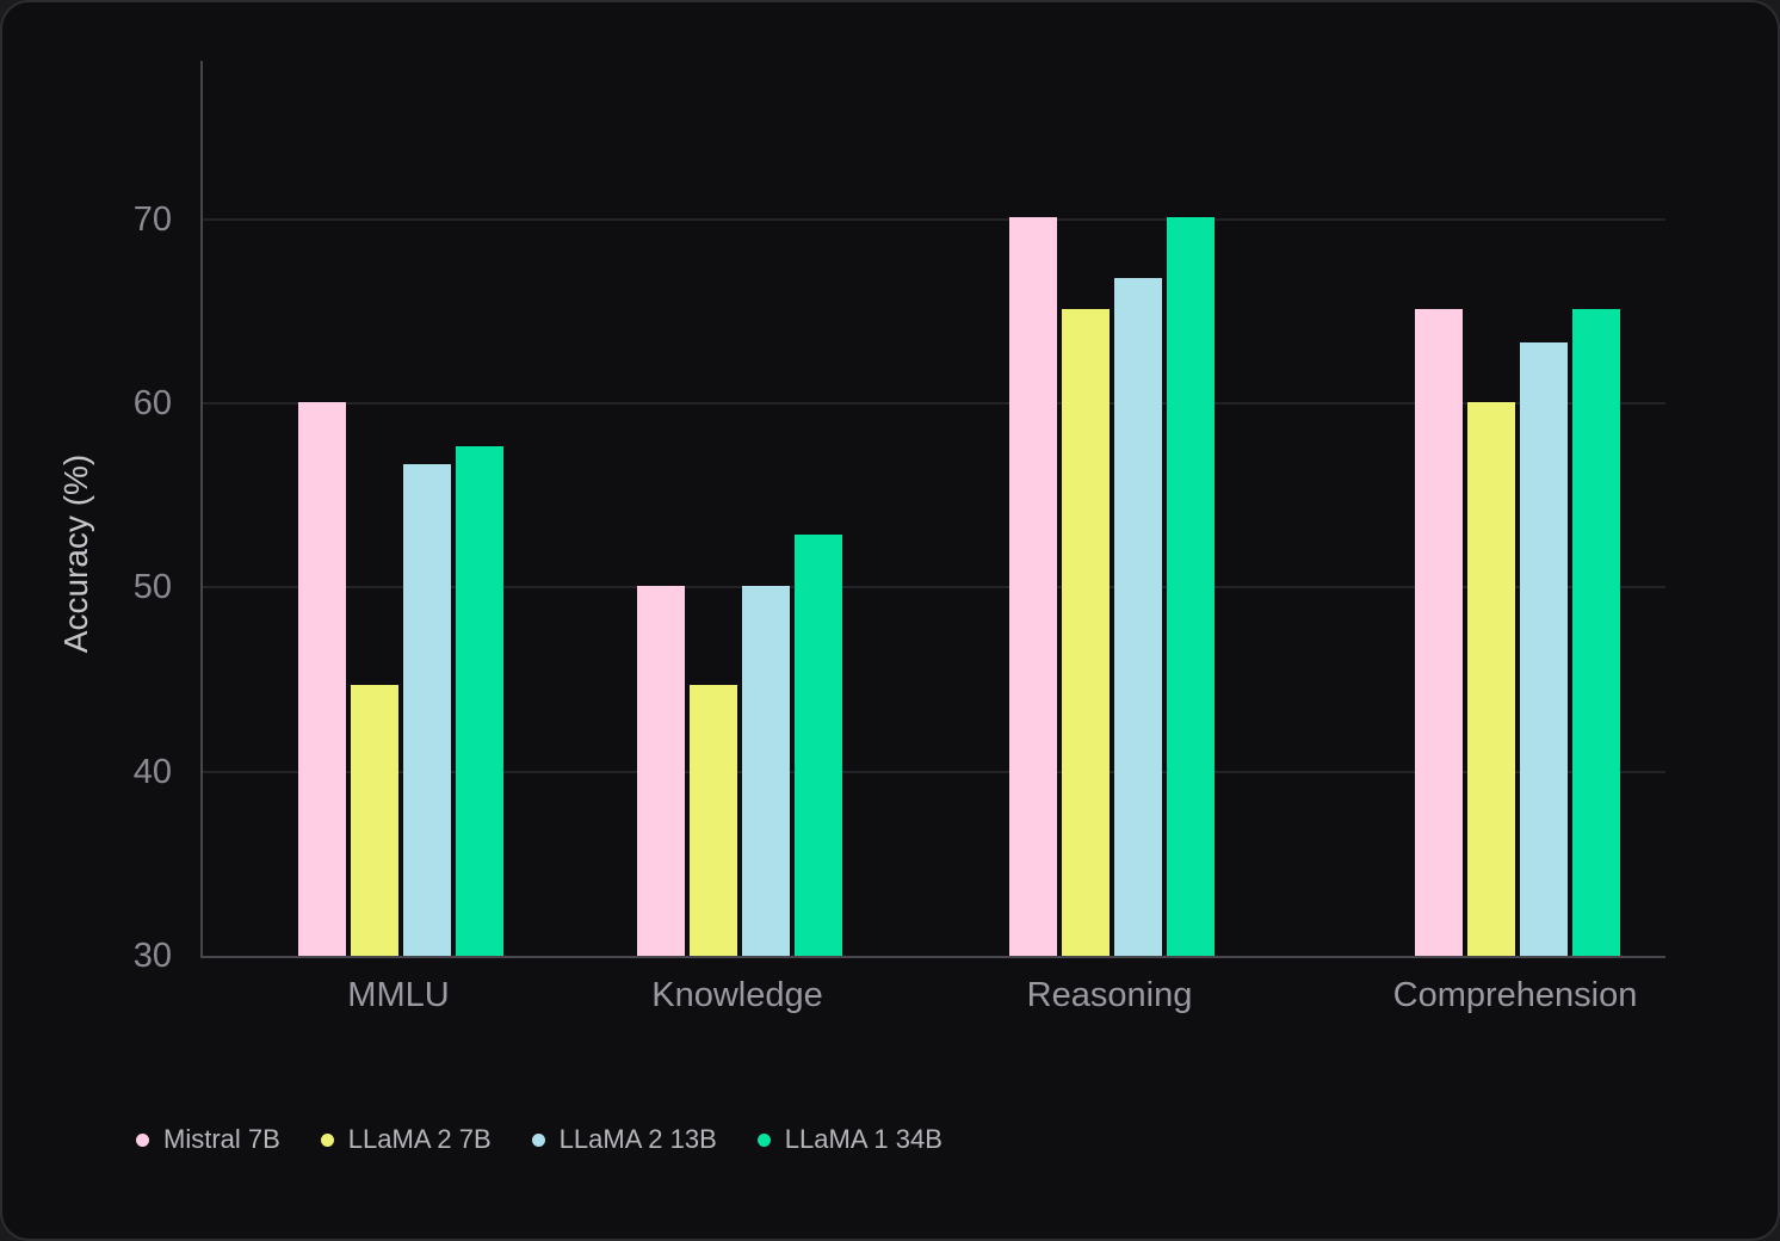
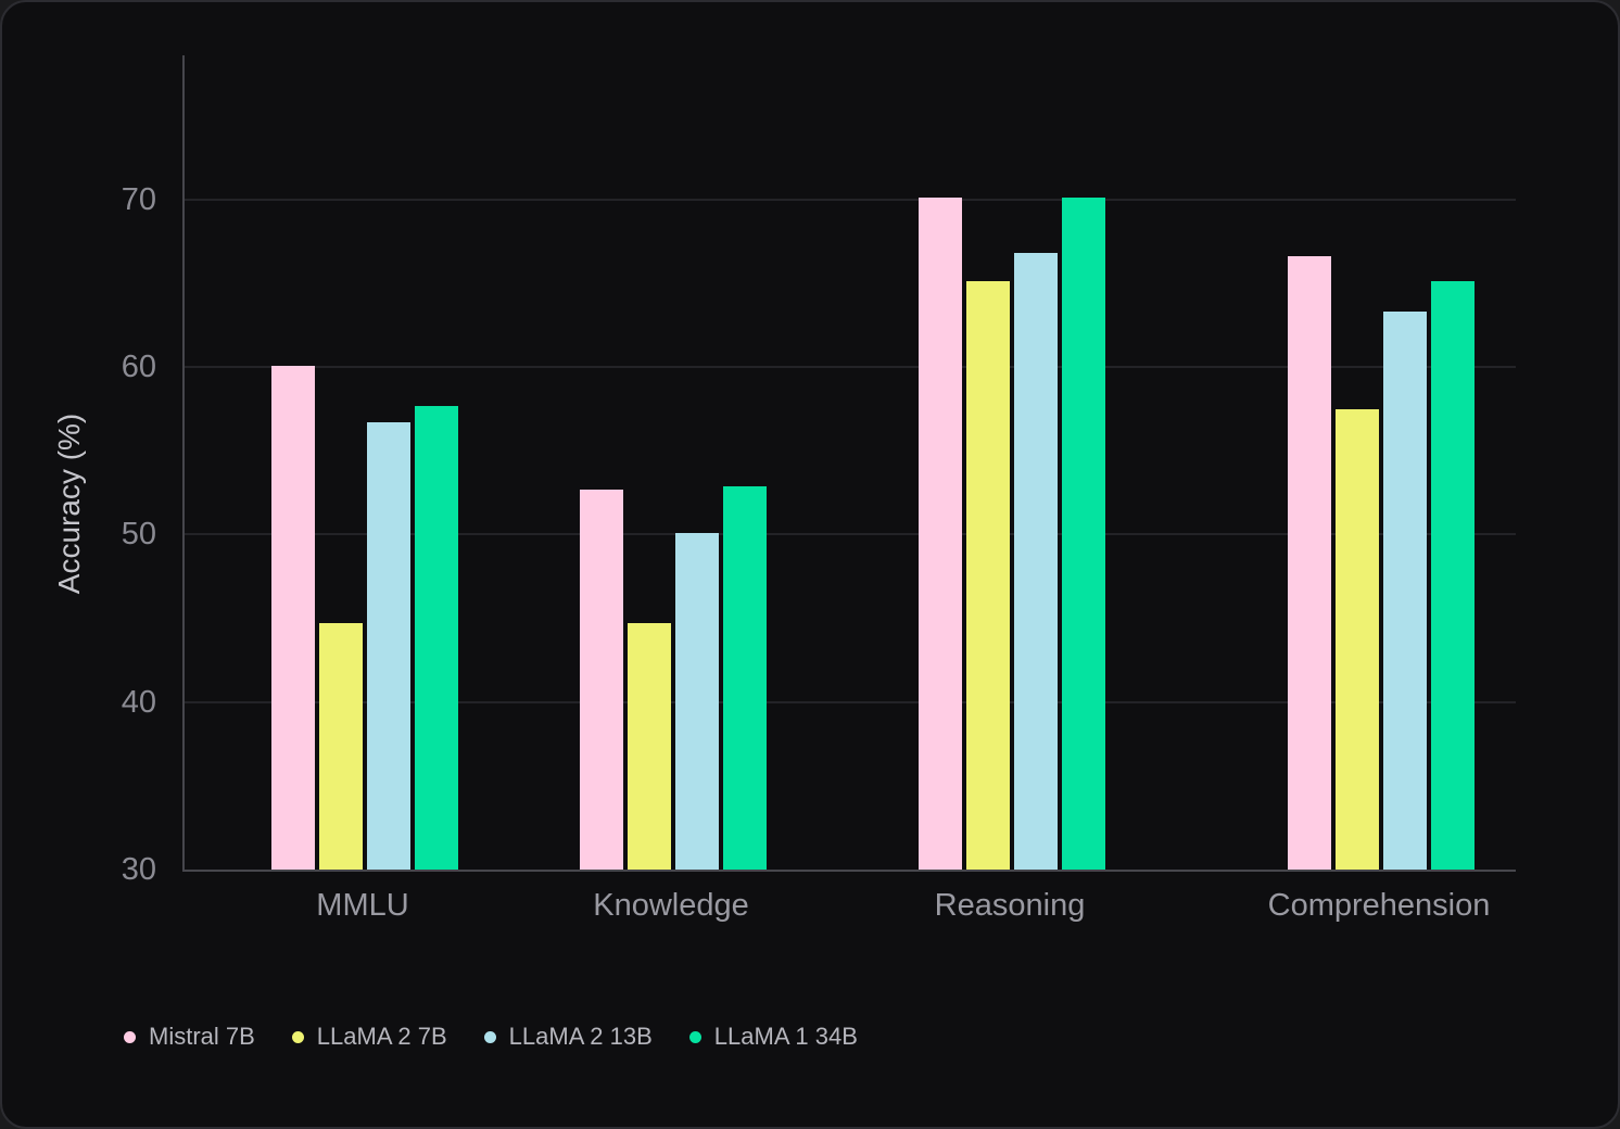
Mistral 7B/Knowledge: 50.1 -> 52.7
Mistral 7B/Comprehension: 65.1 -> 66.6
LLaMA 2 7B/Comprehension: 60.1 -> 57.5
